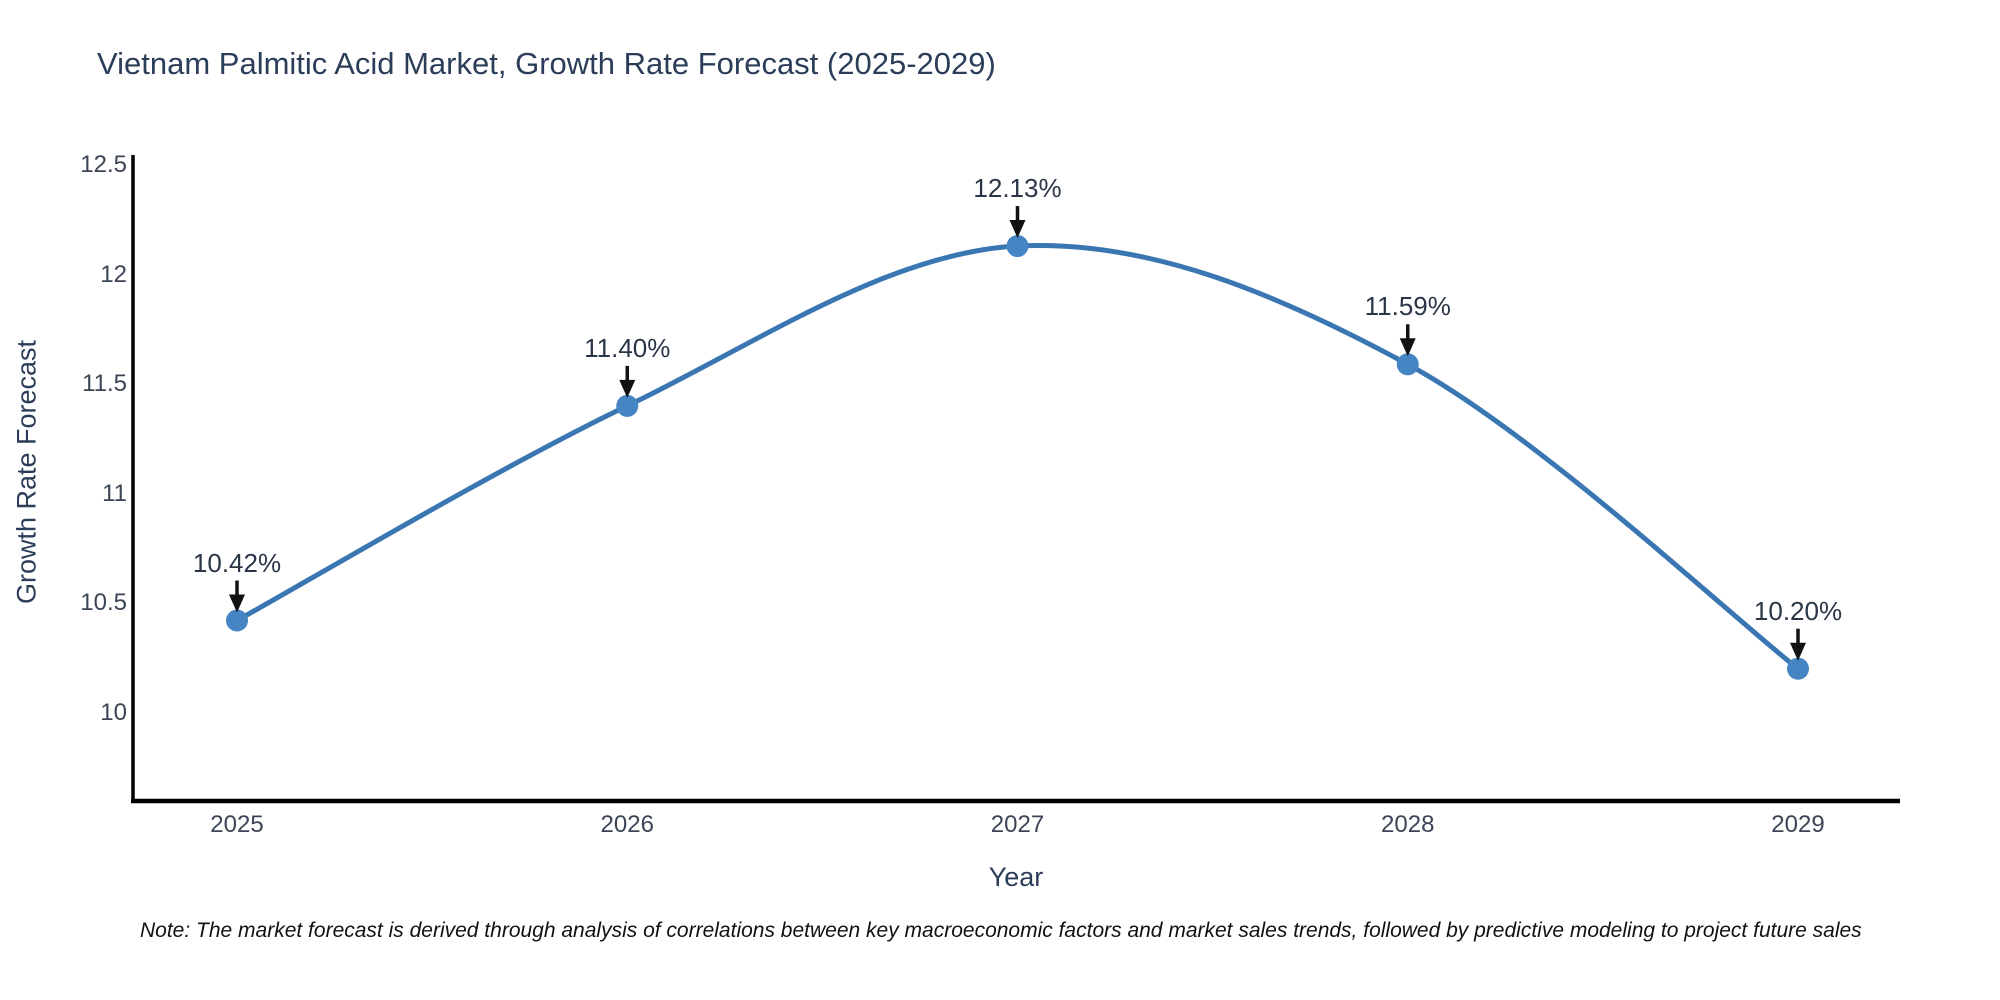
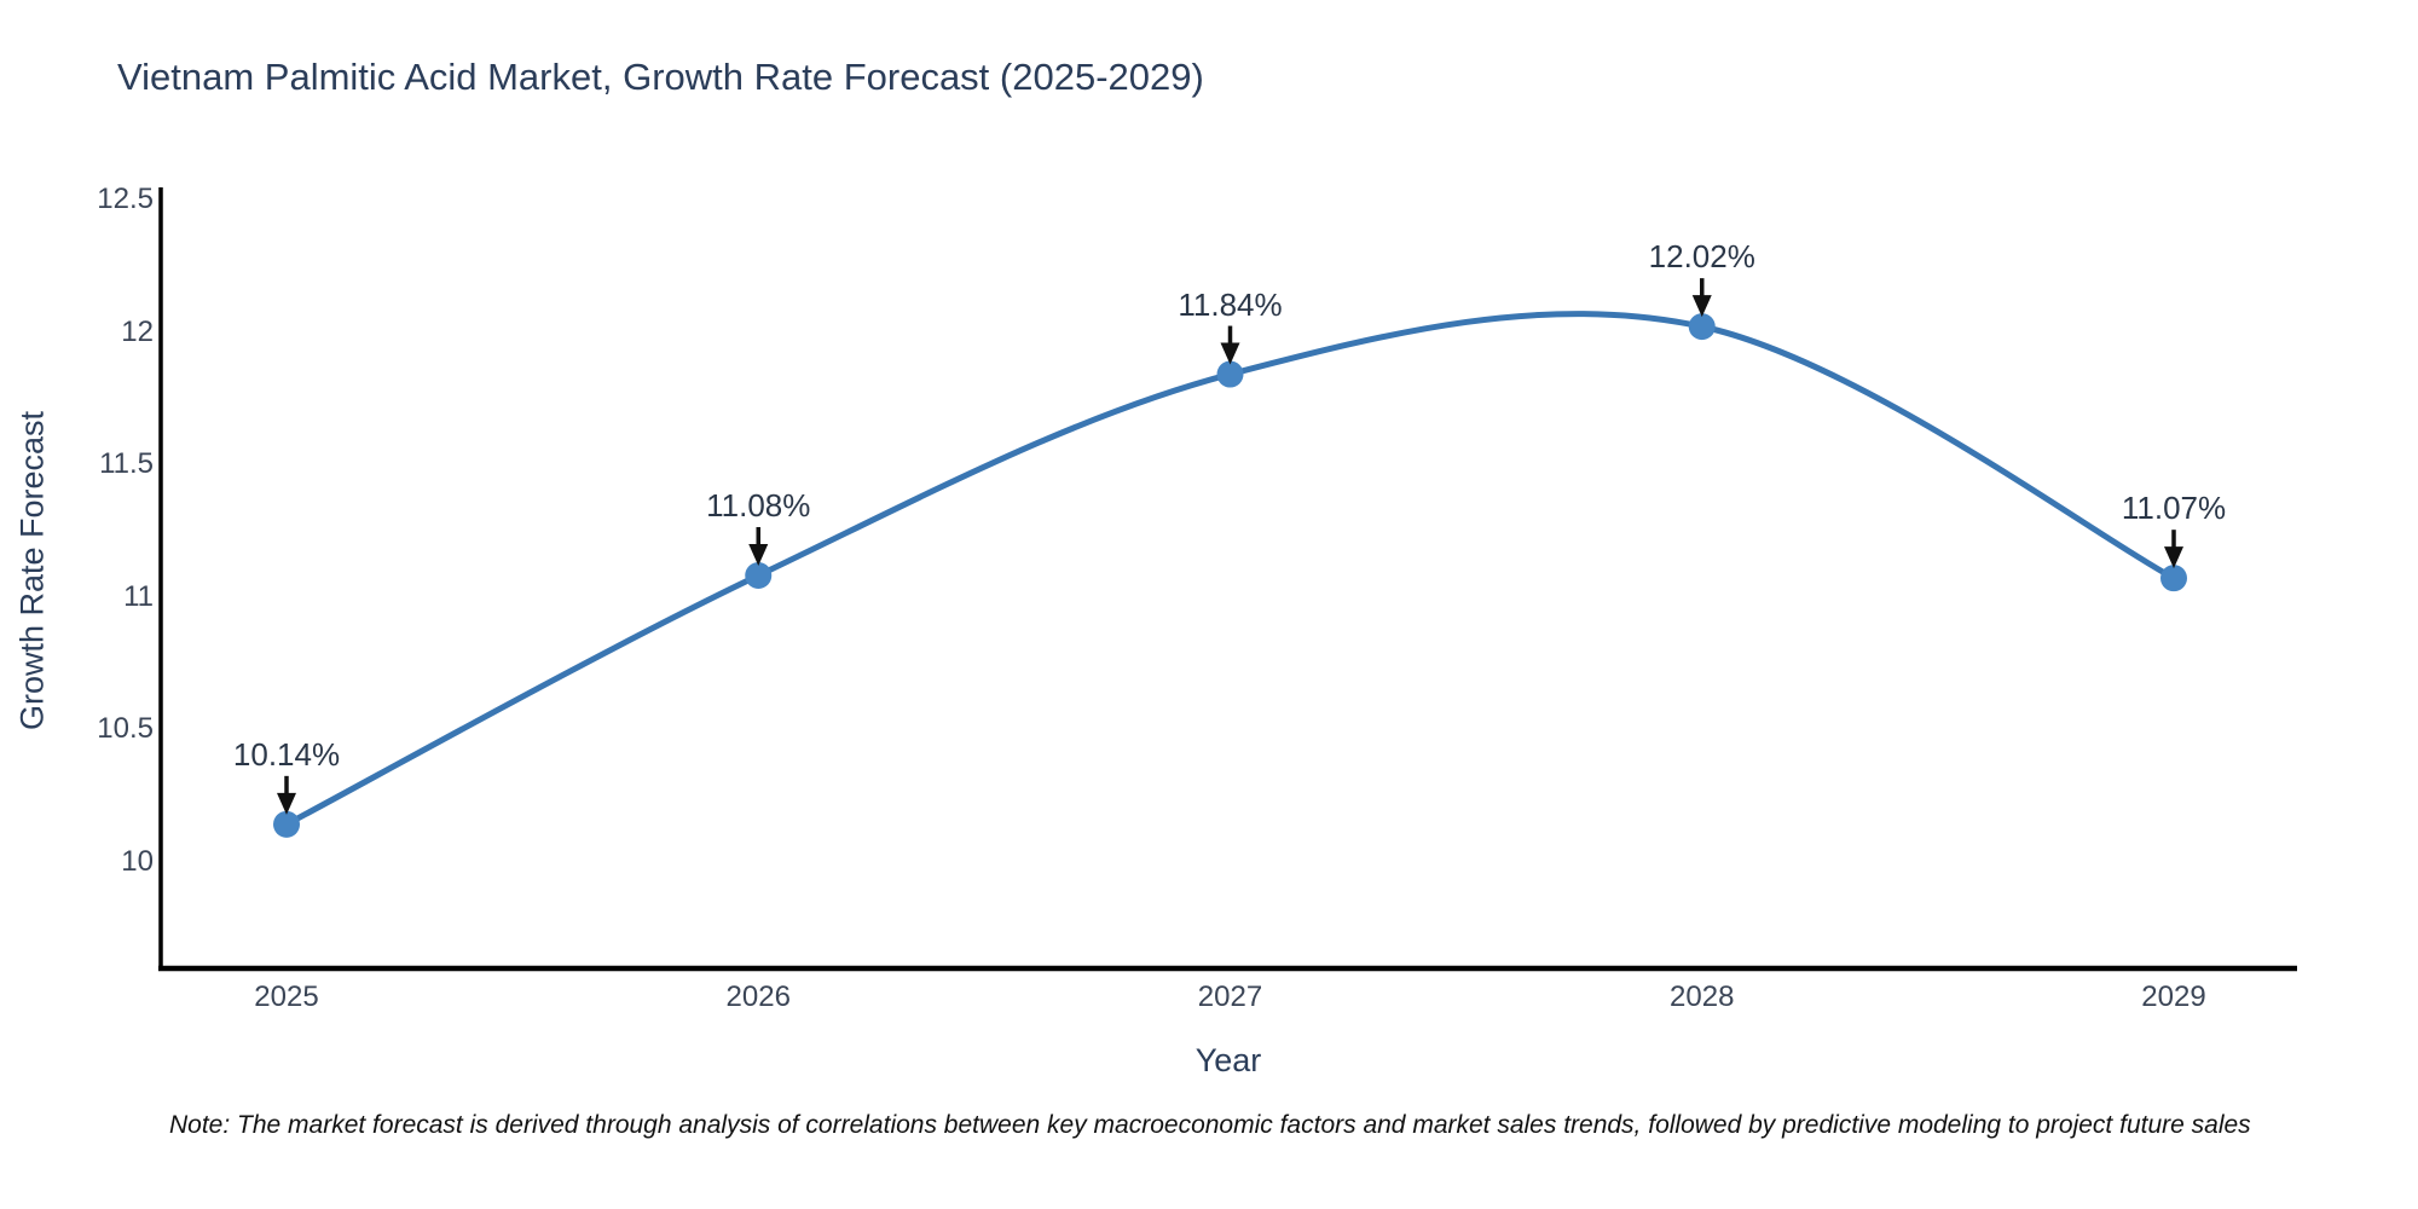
2025: 10.42% -> 10.14%
2026: 11.40% -> 11.08%
2027: 12.13% -> 11.84%
2028: 11.59% -> 12.02%
2029: 10.20% -> 11.07%
